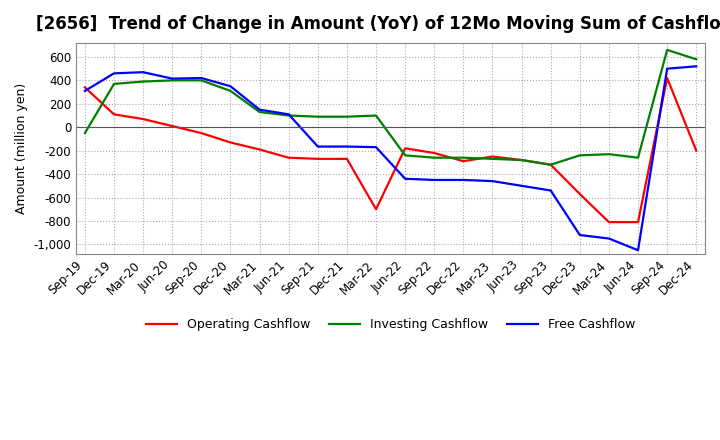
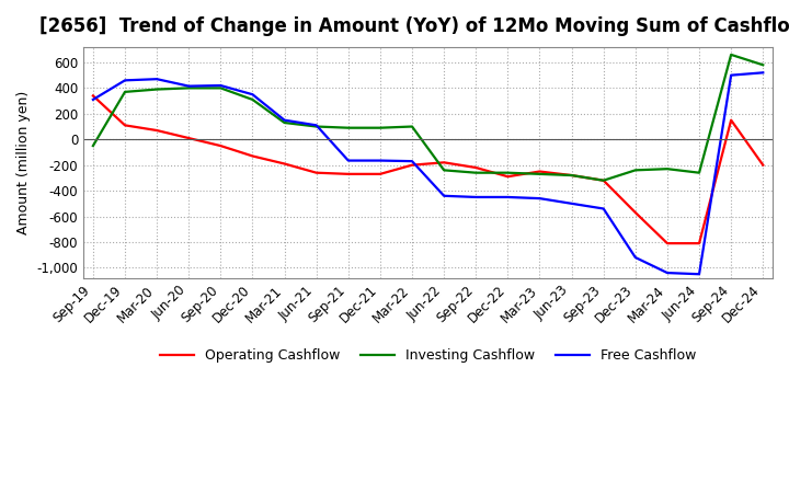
Operating Cashflow/Mar-22: -700 -> -200
Free Cashflow/Mar-24: -950 -> -1,040
Operating Cashflow/Sep-24: 420 -> 150
